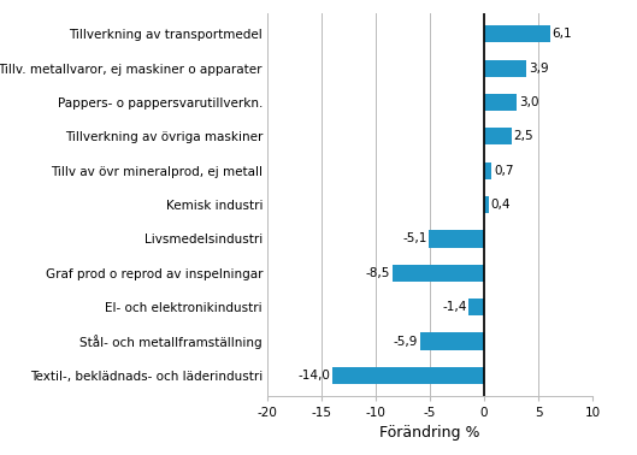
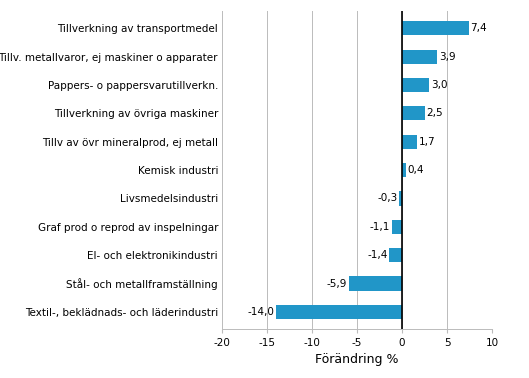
Tillverkning av transportmedel: 6,1 -> 7,4
Tillv av övr mineralprod, ej metall: 0,7 -> 1,7
Livsmedelsindustri: -5,1 -> -0,3
Graf prod o reprod av inspelningar: -8,5 -> -1,1
